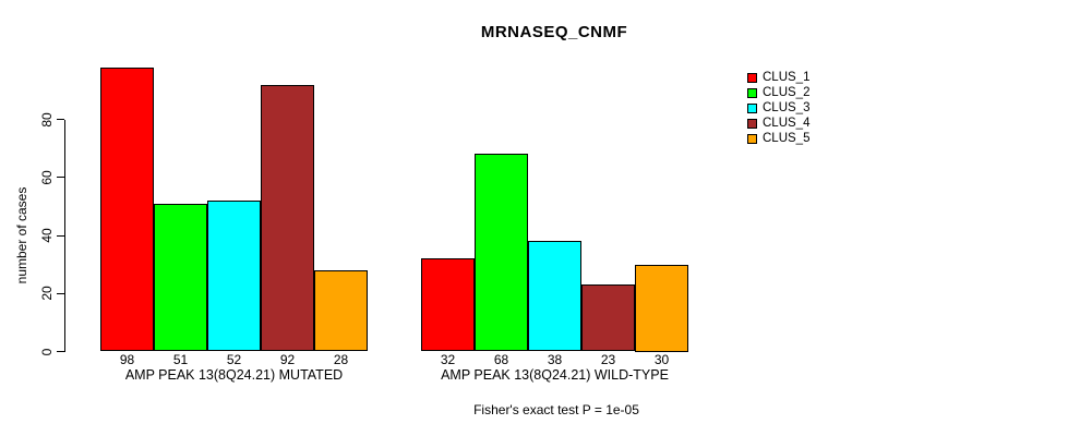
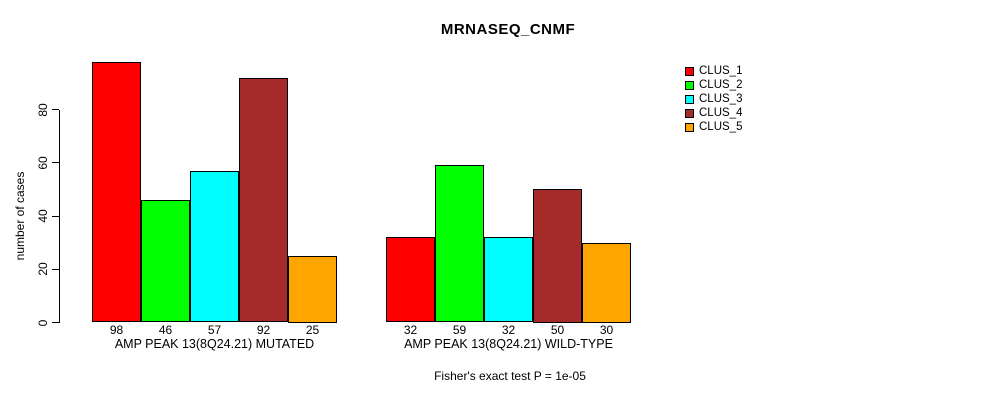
CLUS_2/AMP PEAK 13(8Q24.21) MUTATED: 51 -> 46
CLUS_3/AMP PEAK 13(8Q24.21) MUTATED: 52 -> 57
CLUS_5/AMP PEAK 13(8Q24.21) MUTATED: 28 -> 25
CLUS_2/AMP PEAK 13(8Q24.21) WILD-TYPE: 68 -> 59
CLUS_3/AMP PEAK 13(8Q24.21) WILD-TYPE: 38 -> 32
CLUS_4/AMP PEAK 13(8Q24.21) WILD-TYPE: 23 -> 50
